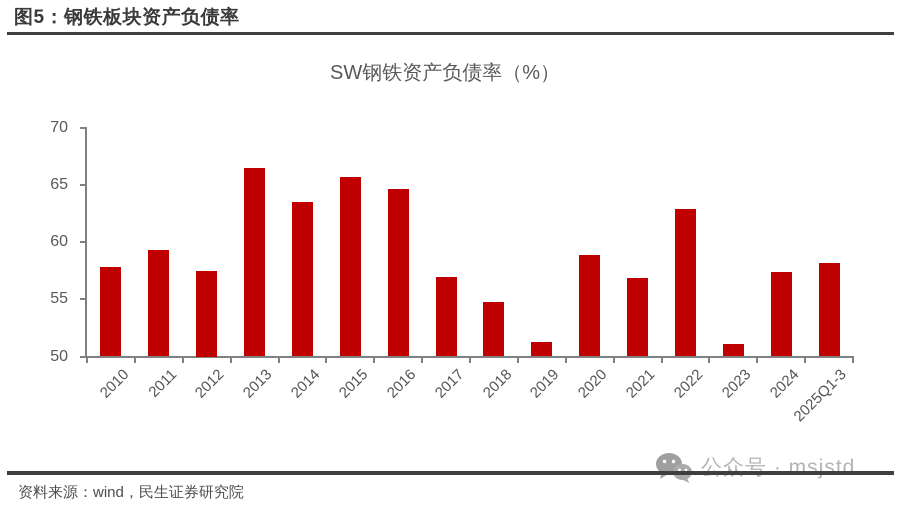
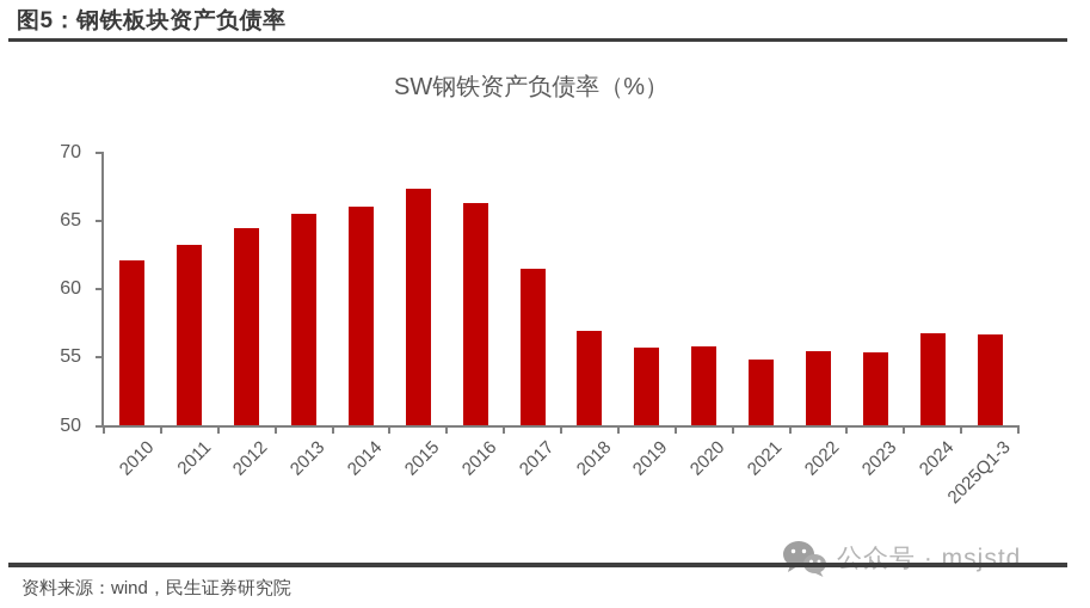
2010: 57.8 -> 62.1
2011: 59.3 -> 63.3
2012: 57.5 -> 64.5
2013: 66.5 -> 65.5
2014: 63.5 -> 66.1
2015: 65.7 -> 67.4
2016: 64.7 -> 66.3
2017: 57.0 -> 61.5
2018: 54.8 -> 57.0
2019: 51.3 -> 55.7
2020: 58.9 -> 55.8
2021: 56.9 -> 54.9
2022: 62.9 -> 55.5
2023: 51.1 -> 55.4
2024: 57.4 -> 56.8
2025Q1-3: 58.2 -> 56.7
